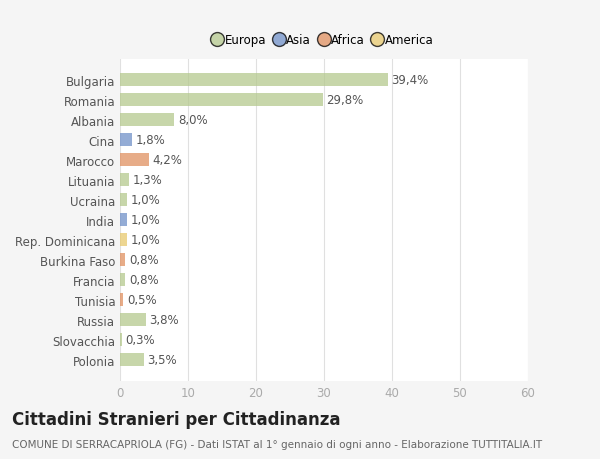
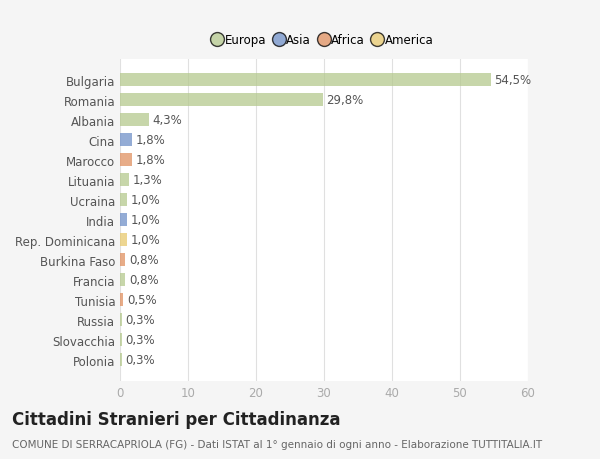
Bulgaria: 39,4% -> 54,5%
Albania: 8,0% -> 4,3%
Marocco: 4,2% -> 1,8%
Russia: 3,8% -> 0,3%
Polonia: 3,5% -> 0,3%
